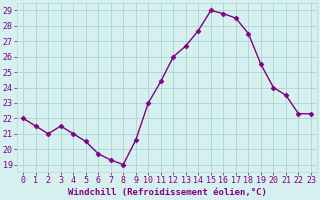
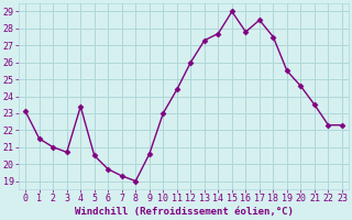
0: 22.0 -> 23.1
3: 21.5 -> 20.7
4: 21.0 -> 23.4
13: 26.7 -> 27.3
16: 28.8 -> 27.8
20: 24.0 -> 24.6
